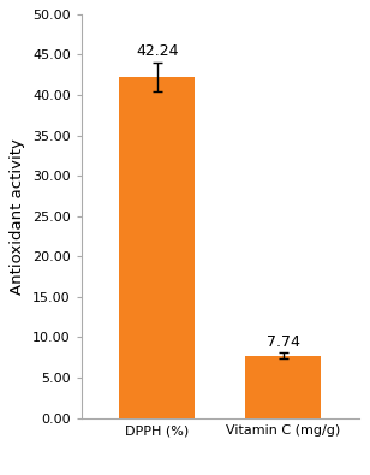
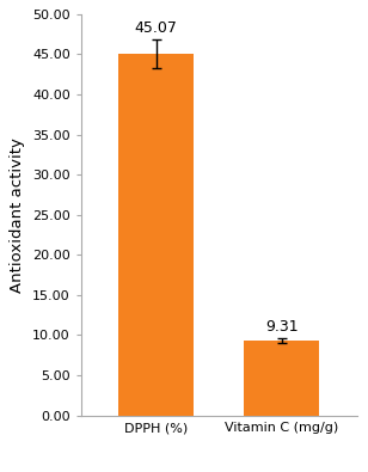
DPPH (%): 42.24 -> 45.07
Vitamin C (mg/g): 7.74 -> 9.31
